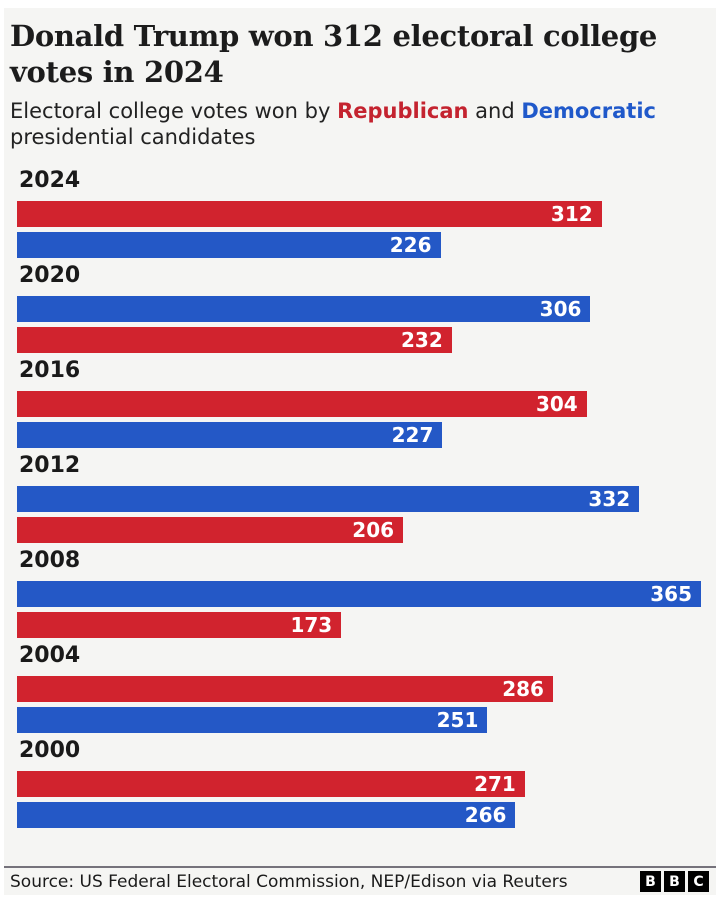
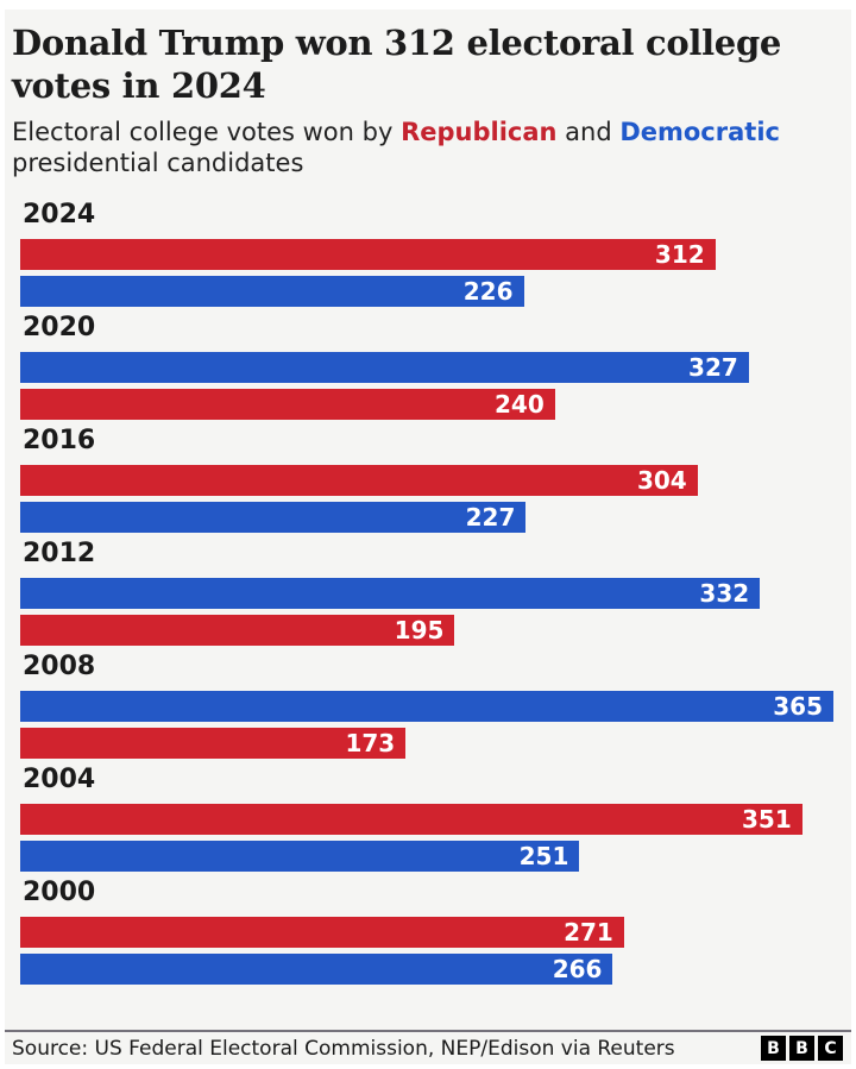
Republican/2020: 232 -> 240
Democratic/2020: 306 -> 327
Republican/2012: 206 -> 195
Republican/2004: 286 -> 351
